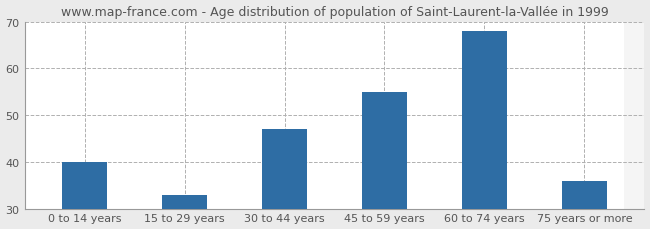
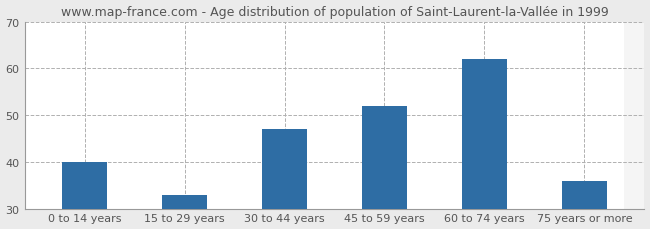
45 to 59 years: 55 -> 52
60 to 74 years: 68 -> 62
